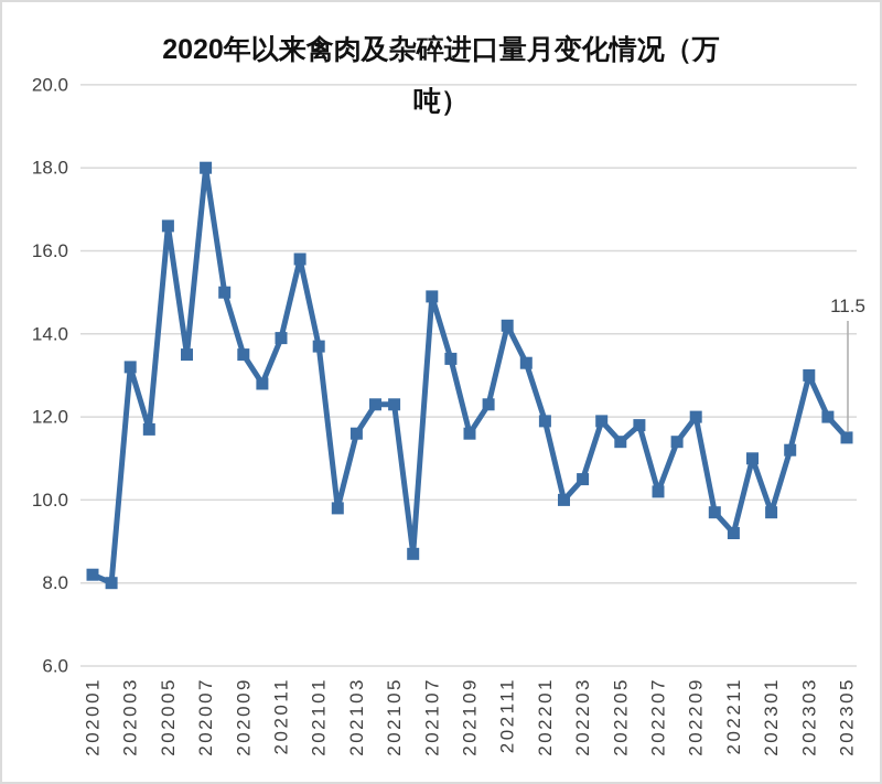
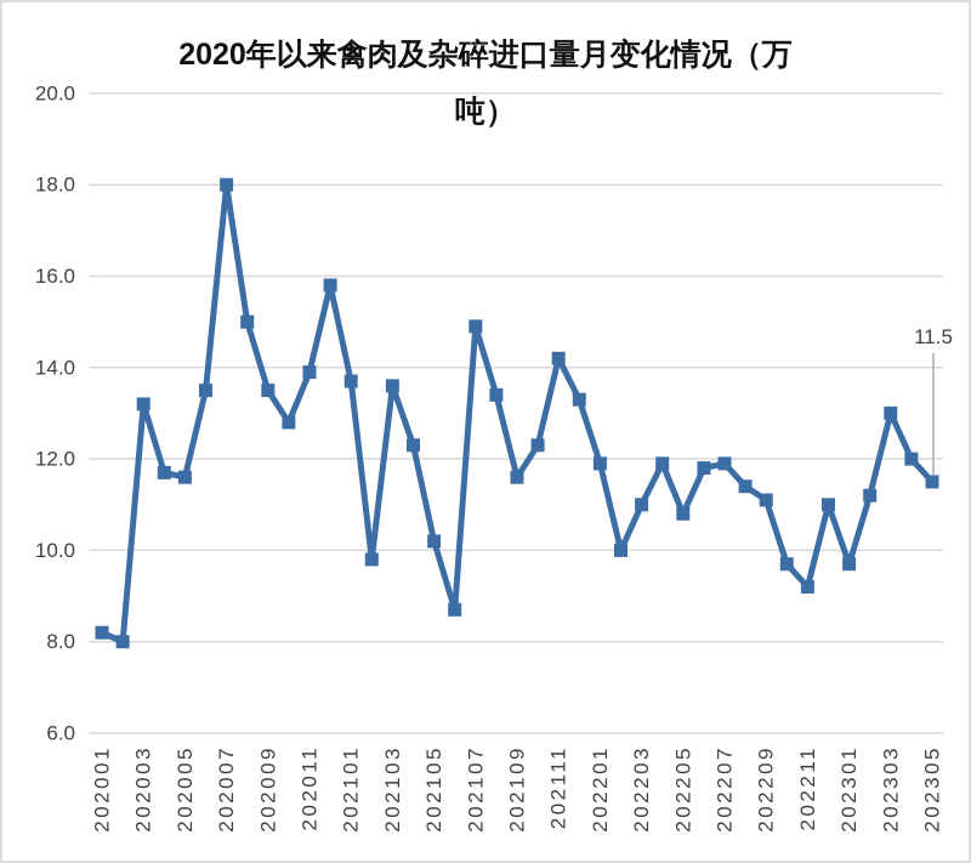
202005: 16.6 -> 11.6
202103: 11.6 -> 13.6
202105: 12.3 -> 10.2
202203: 10.5 -> 11.0
202205: 11.4 -> 10.8
202207: 10.2 -> 11.9
202209: 12.0 -> 11.1
